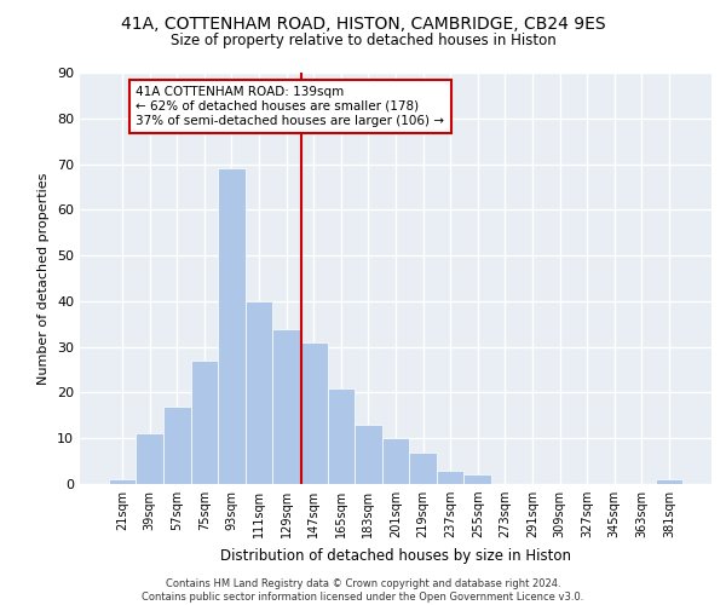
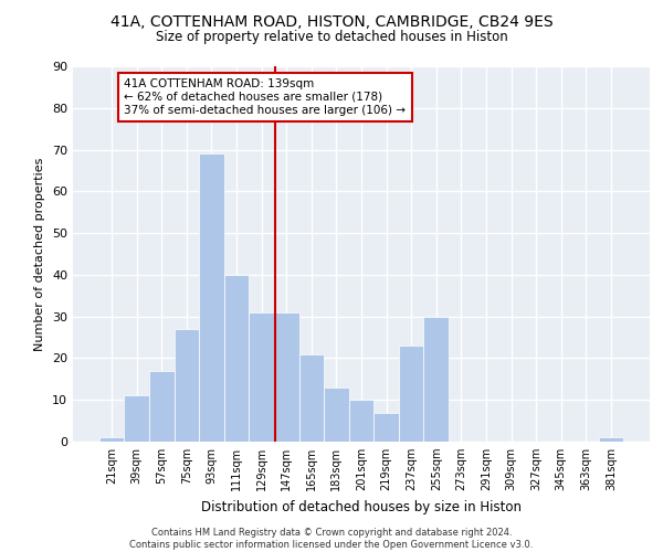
129sqm: 34 -> 31
237sqm: 3 -> 23
255sqm: 2 -> 30
